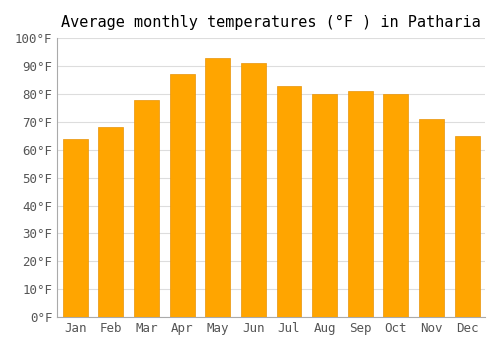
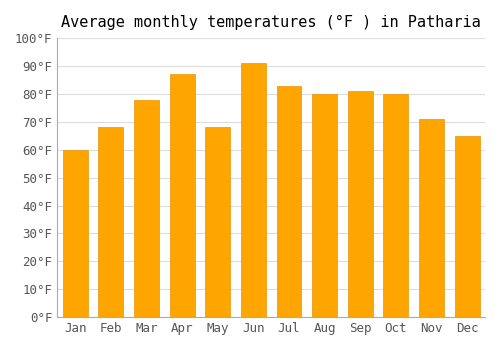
Jan: 64°F -> 60°F
May: 93°F -> 68°F
